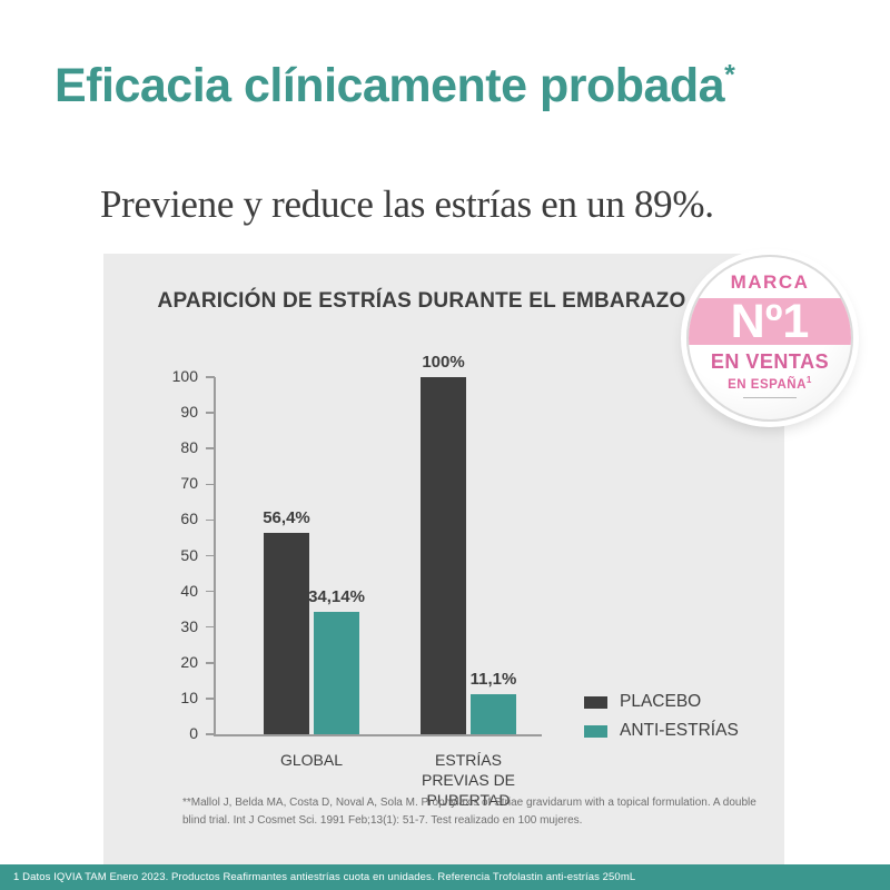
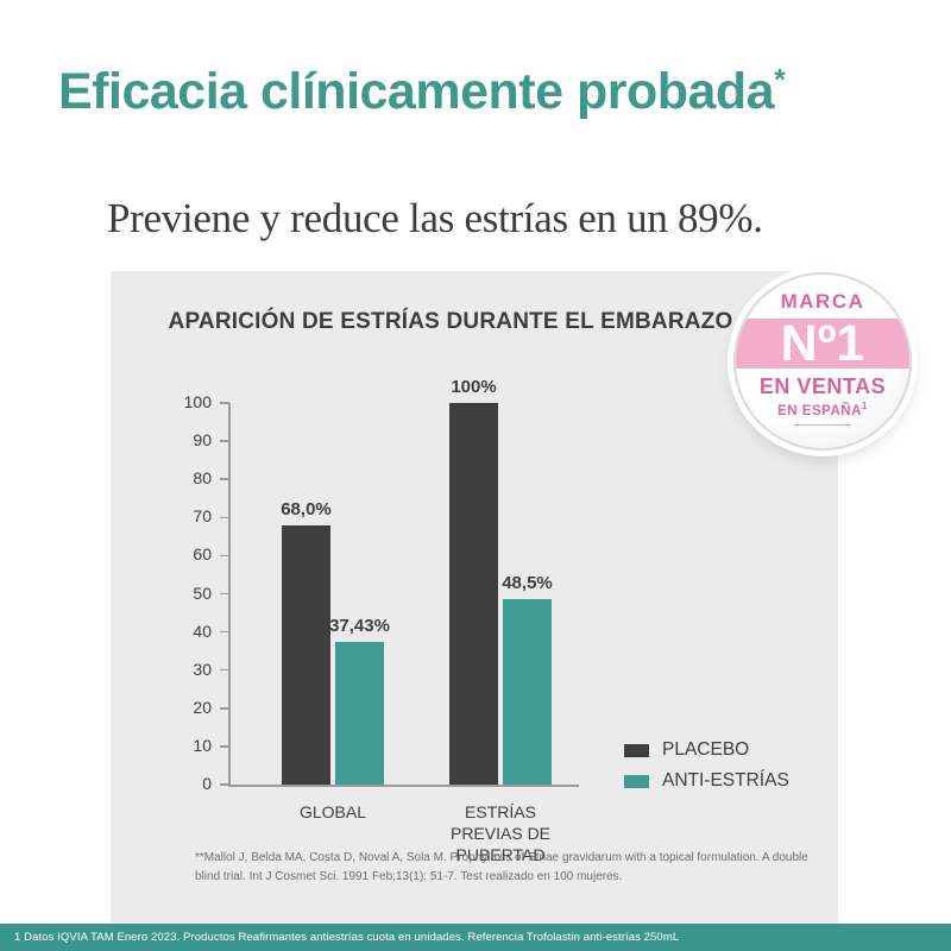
PLACEBO/GLOBAL: 56,4% -> 68,0%
ANTI-ESTRÍAS/GLOBAL: 34,14% -> 37,43%
ANTI-ESTRÍAS/ESTRÍAS PREVIAS DE PUBERTAD: 11,1% -> 48,5%
